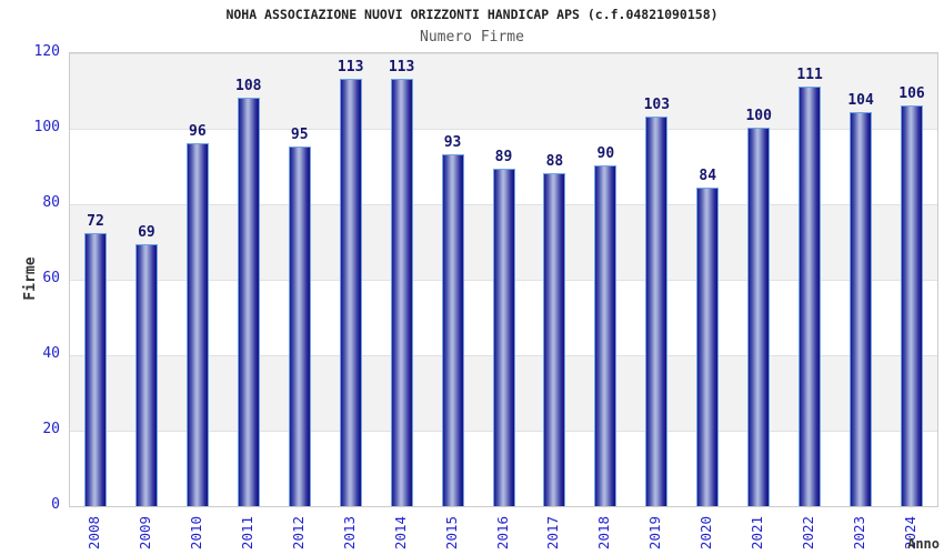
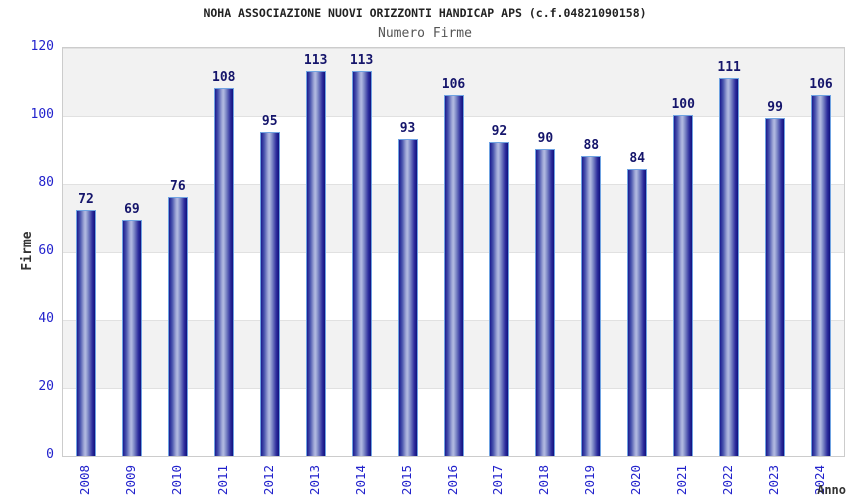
2010: 96 -> 76
2016: 89 -> 106
2017: 88 -> 92
2019: 103 -> 88
2023: 104 -> 99
